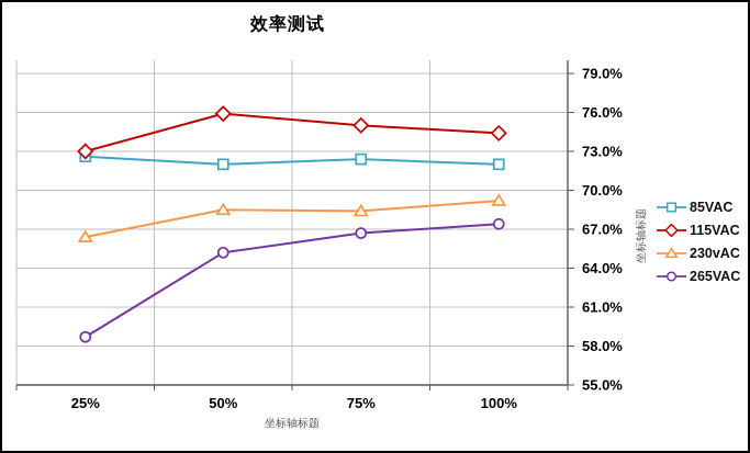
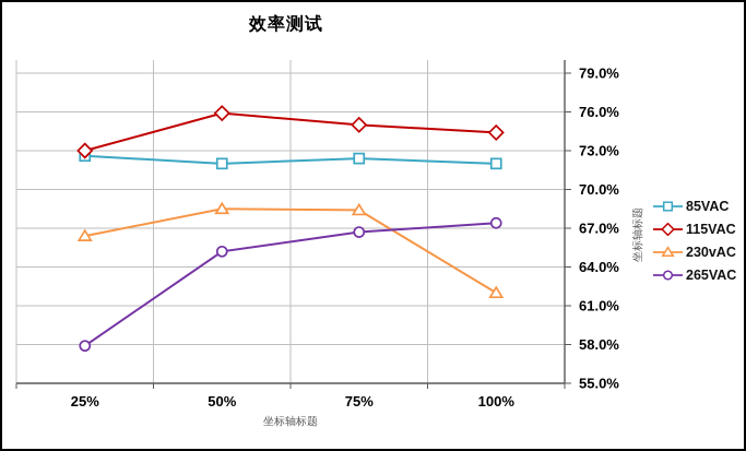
265VAC/25%: 58.7% -> 57.9%
230vAC/100%: 69.2% -> 62.0%
